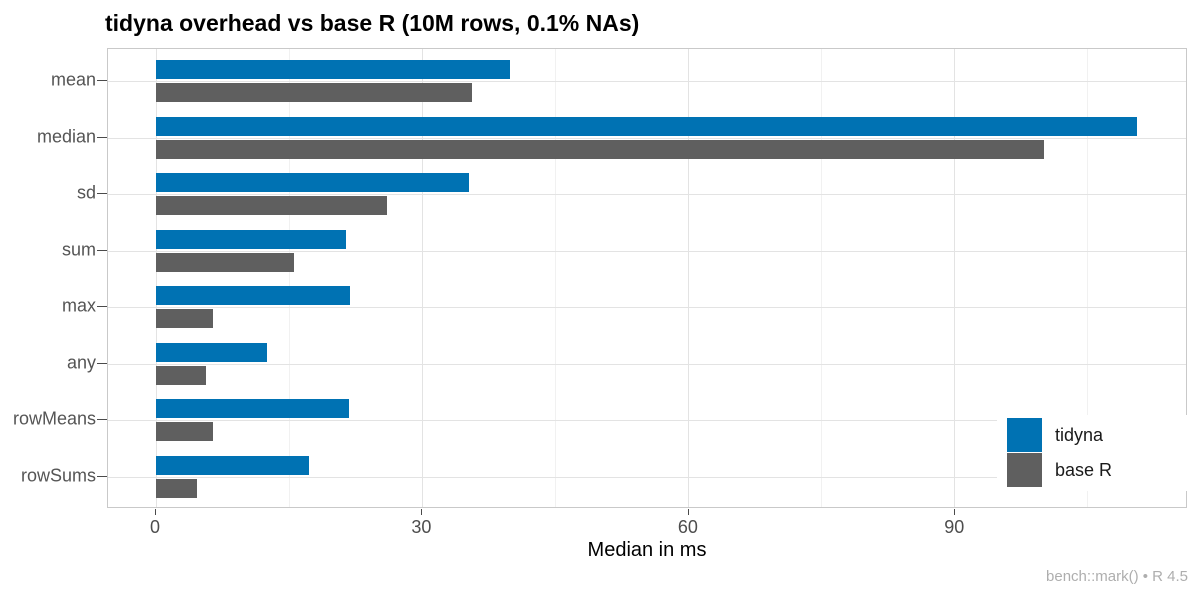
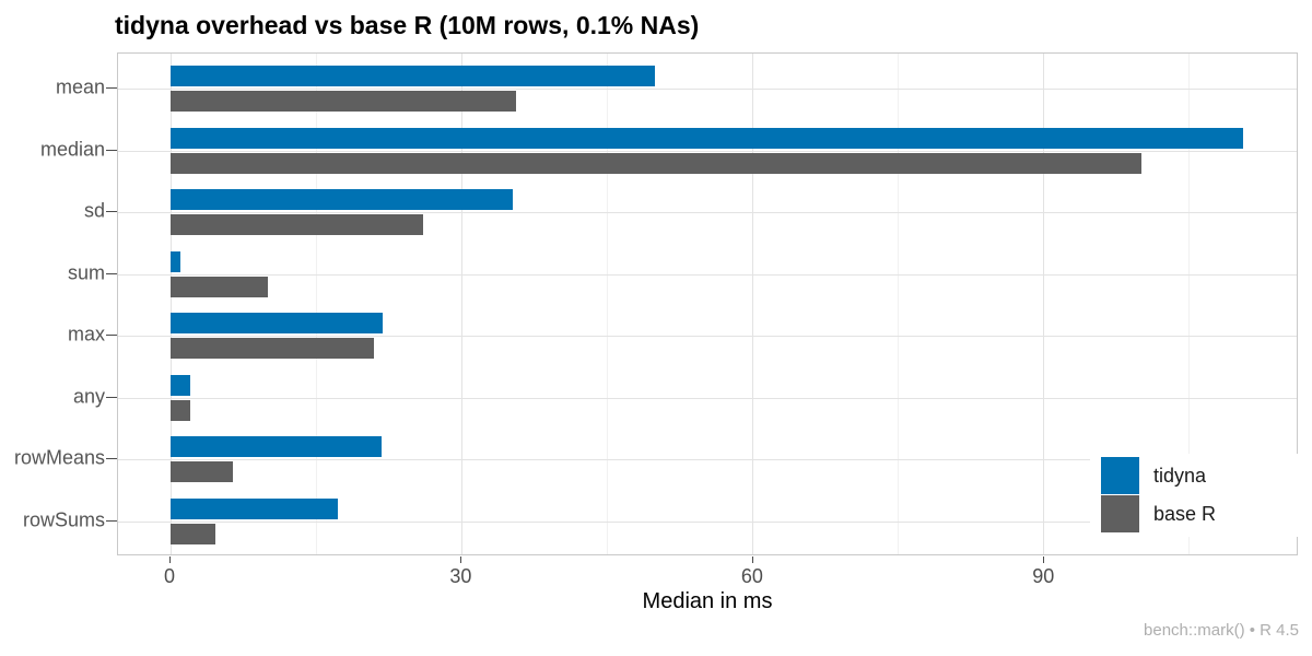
tidyna/mean: 40 -> 50
tidyna/sum: 21 -> 1
base R/sum: 16 -> 10
base R/max: 6 -> 21
tidyna/any: 12 -> 2
base R/any: 6 -> 2
